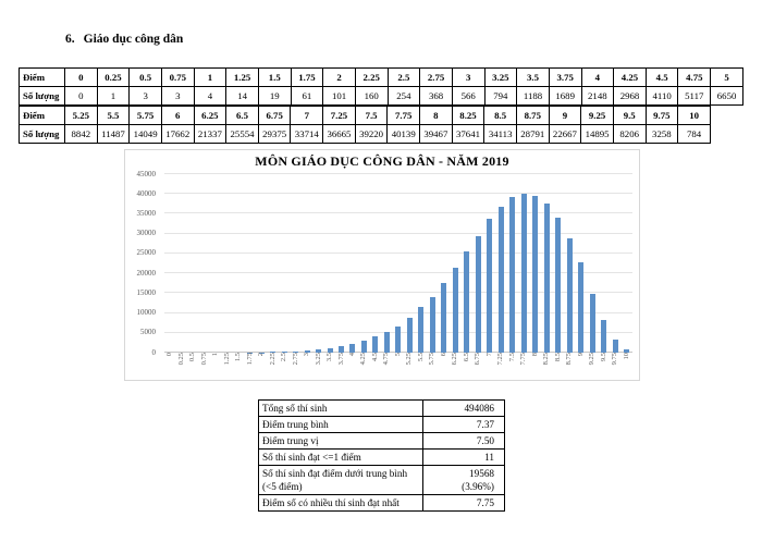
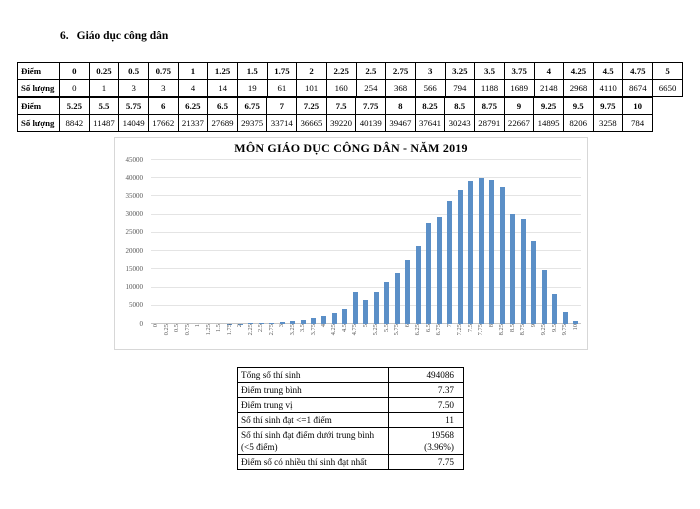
4.75: 5117 -> 8674
6.5: 25554 -> 27689
8.5: 34113 -> 30243
